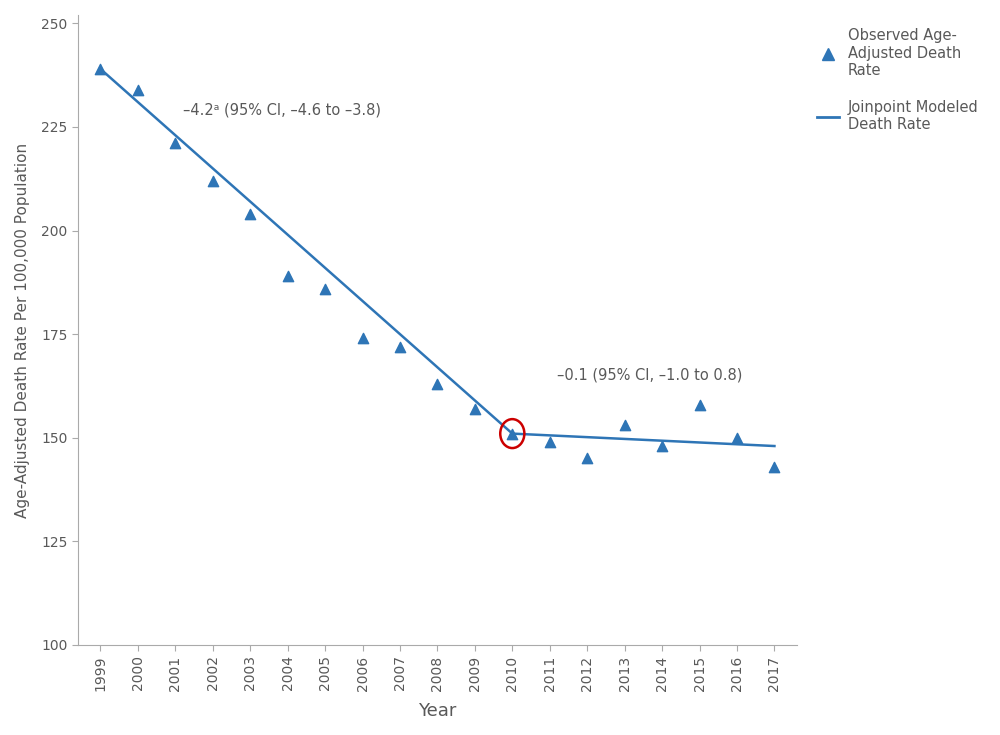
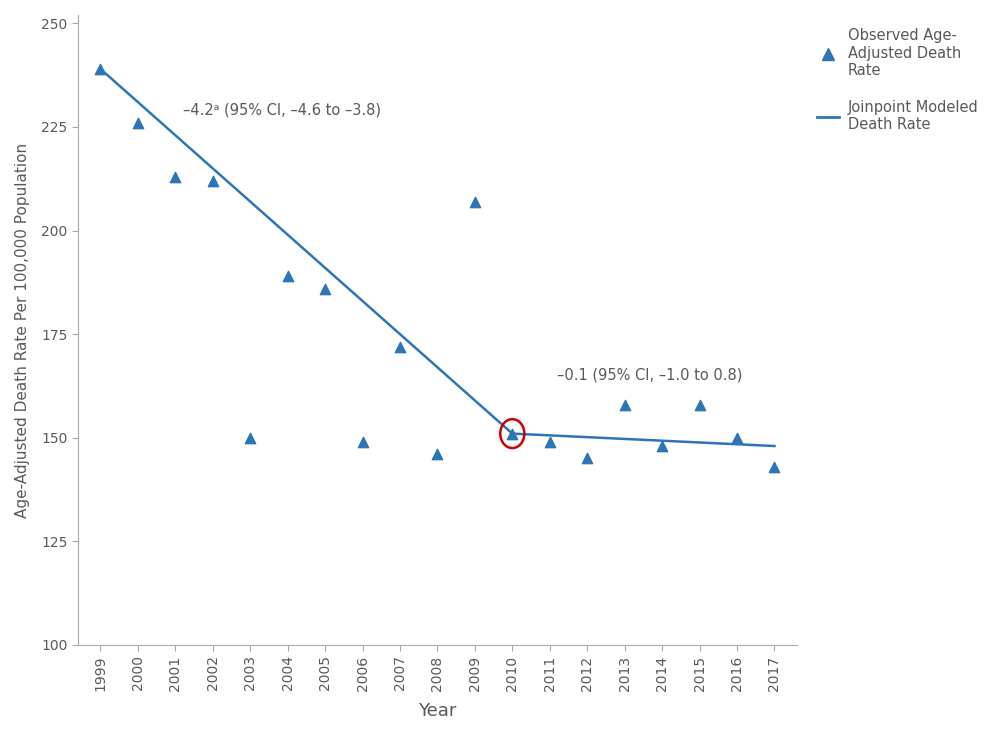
2000: 234 -> 226
2001: 221 -> 213
2003: 204 -> 150
2006: 174 -> 149
2008: 163 -> 146
2009: 157 -> 207
2013: 153 -> 158
